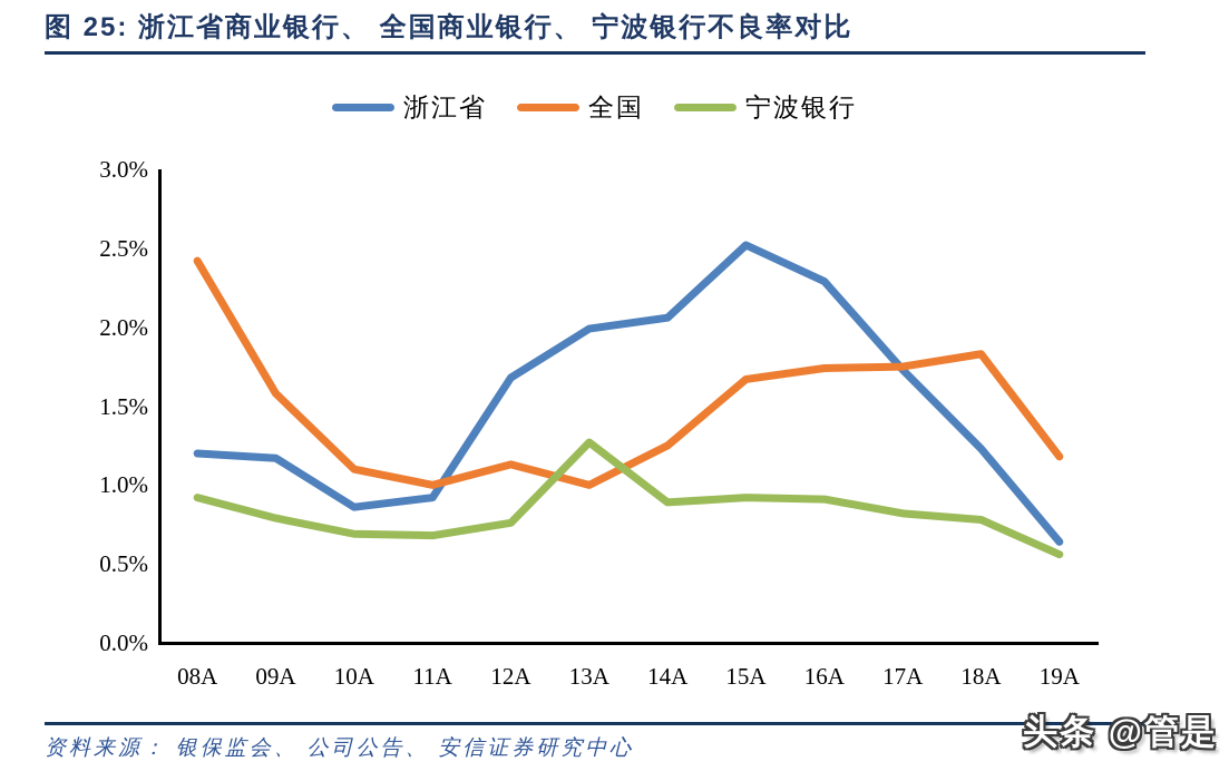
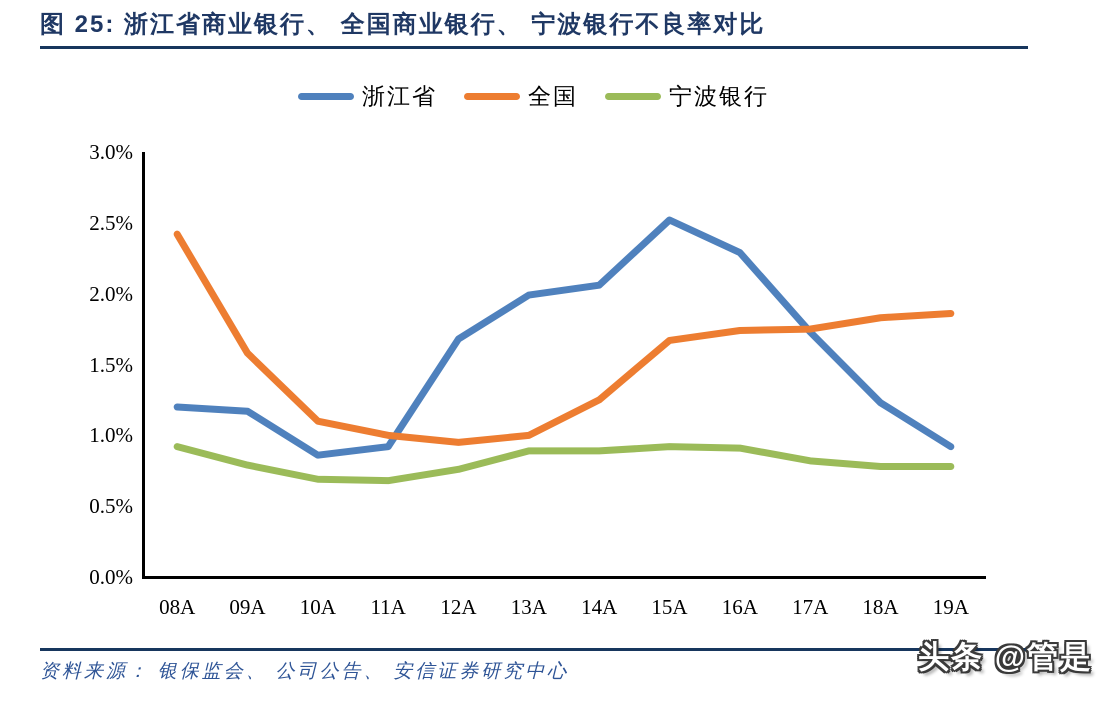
全国/12A: 1.13% -> 0.95%
宁波银行/13A: 1.27% -> 0.89%
浙江省/19A: 0.64% -> 0.92%
全国/19A: 1.18% -> 1.86%
宁波银行/19A: 0.56% -> 0.78%
